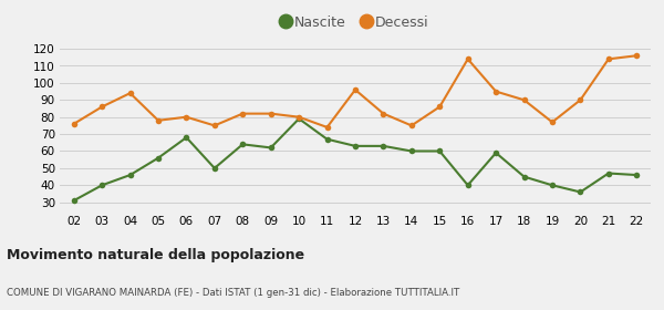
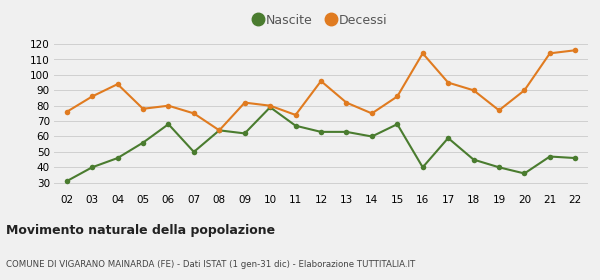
Decessi/08: 82 -> 64
Nascite/15: 60 -> 68
